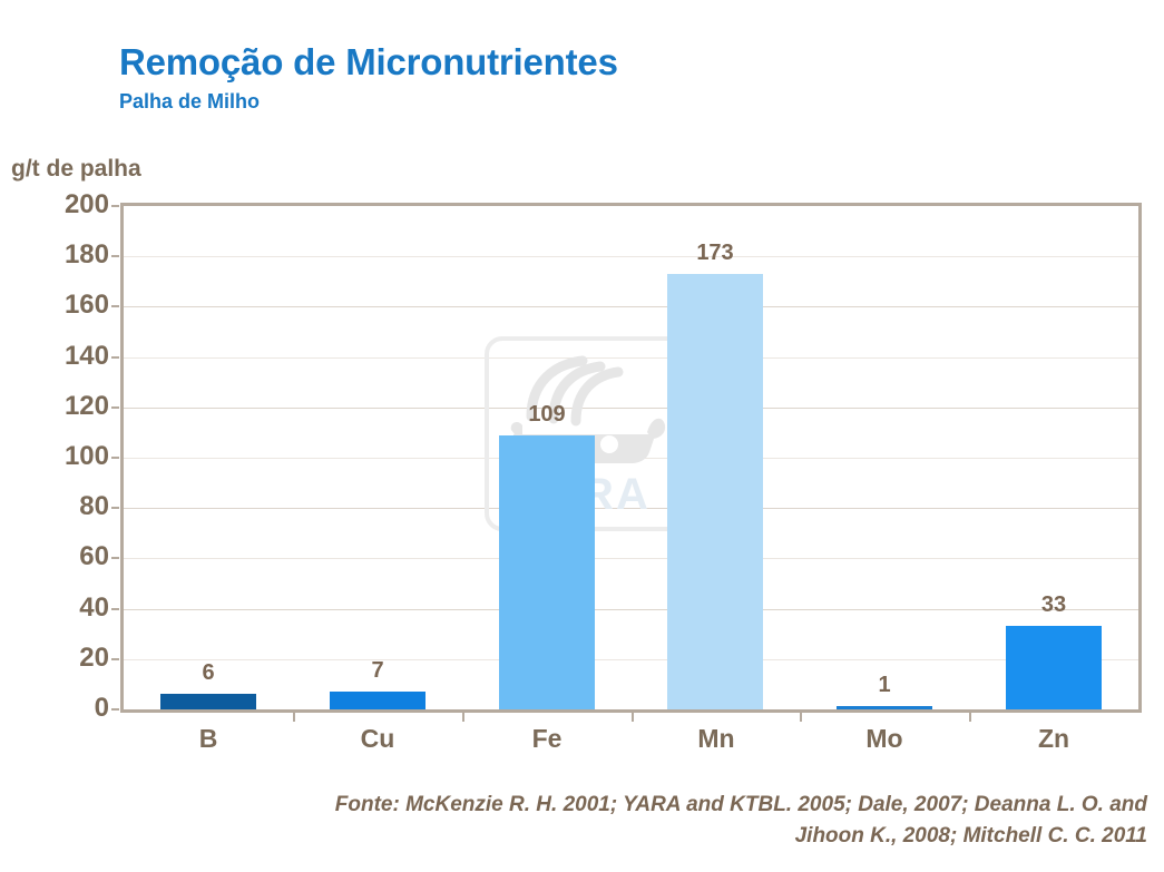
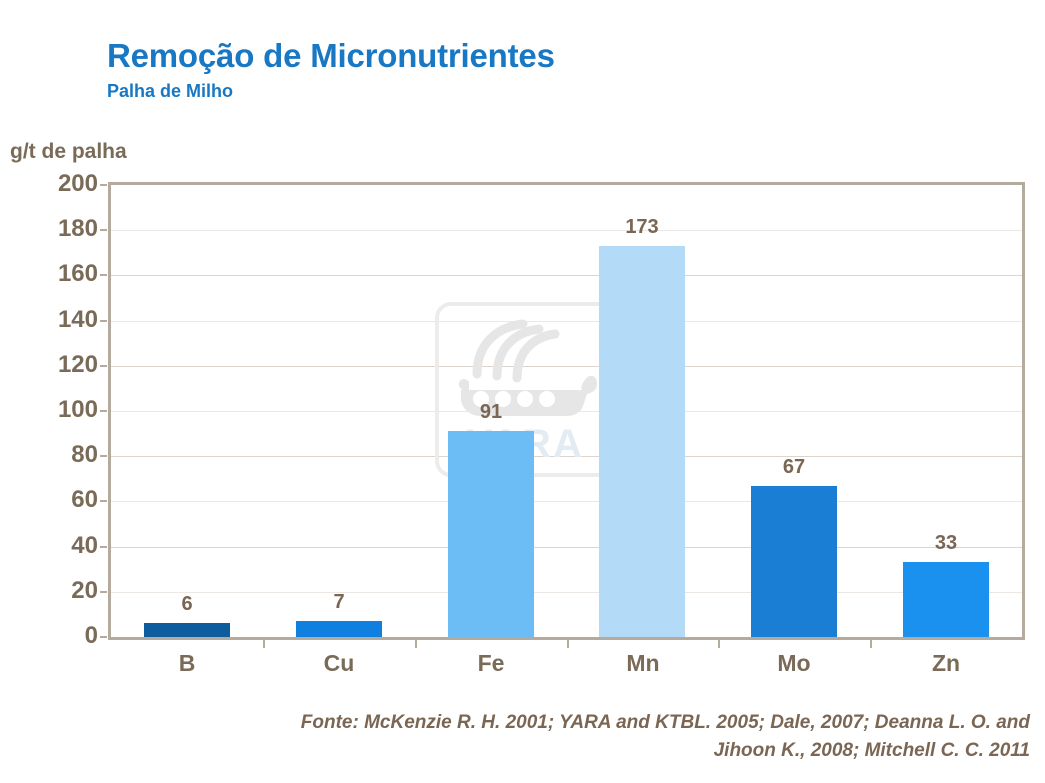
Fe: 109 -> 91
Mo: 1 -> 67
